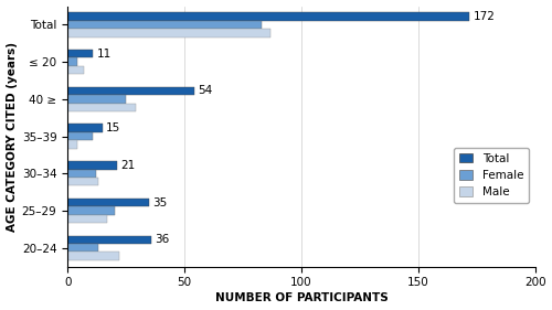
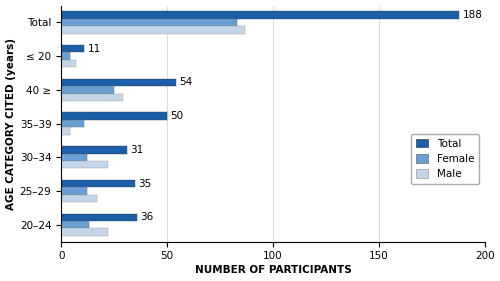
Total/Total: 172 -> 188
Total/35–39: 15 -> 50
Total/30–34: 21 -> 31
Male/30–34: 13 -> 22
Female/25–29: 20 -> 12
